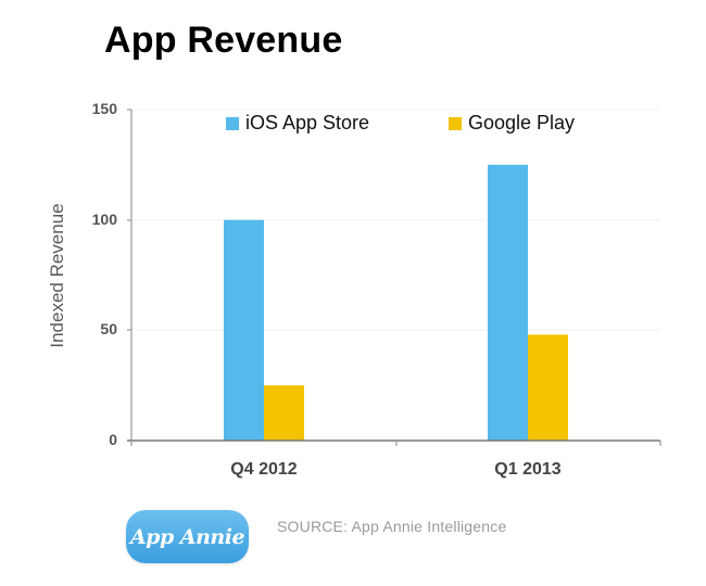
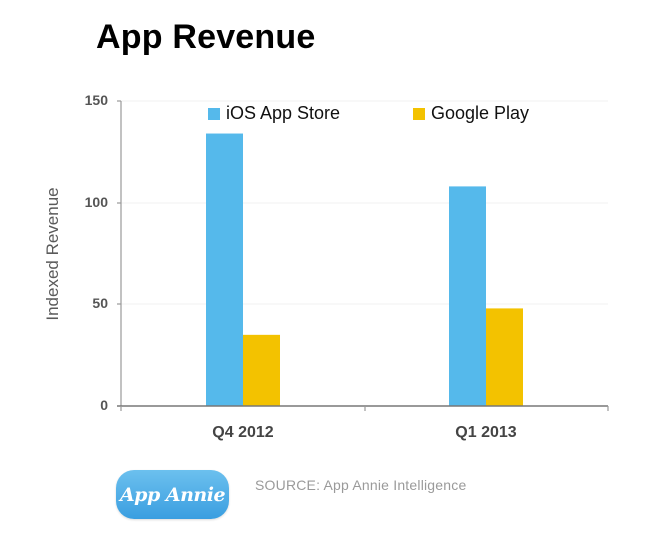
iOS App Store/Q4 2012: 100 -> 134
Google Play/Q4 2012: 25 -> 35
iOS App Store/Q1 2013: 125 -> 108
